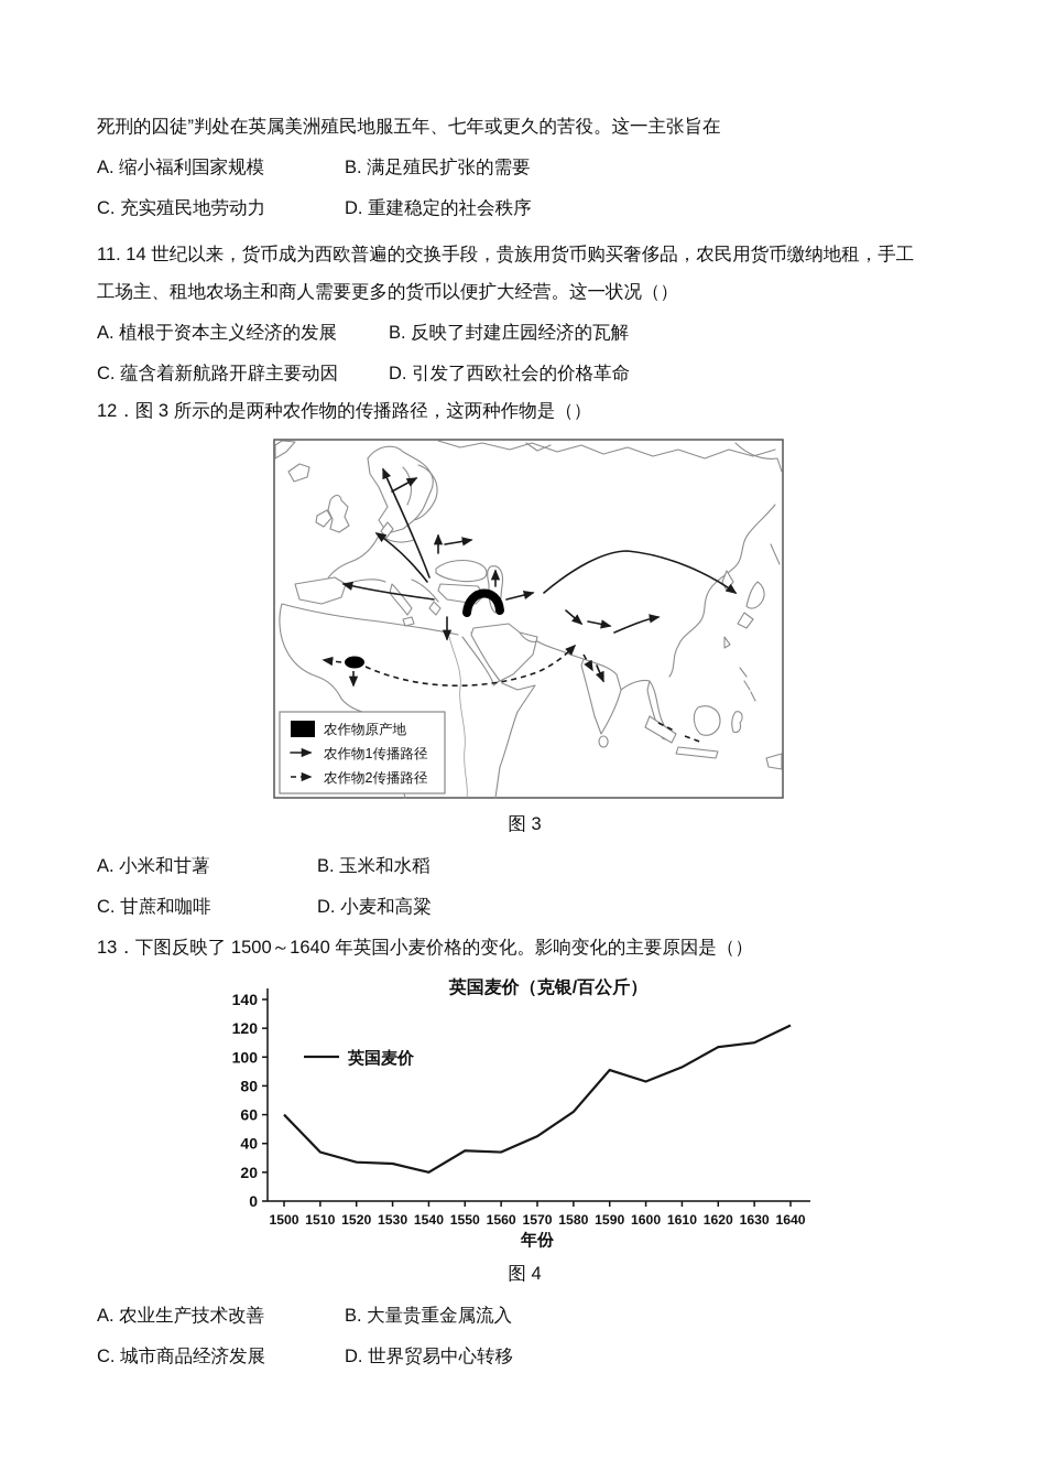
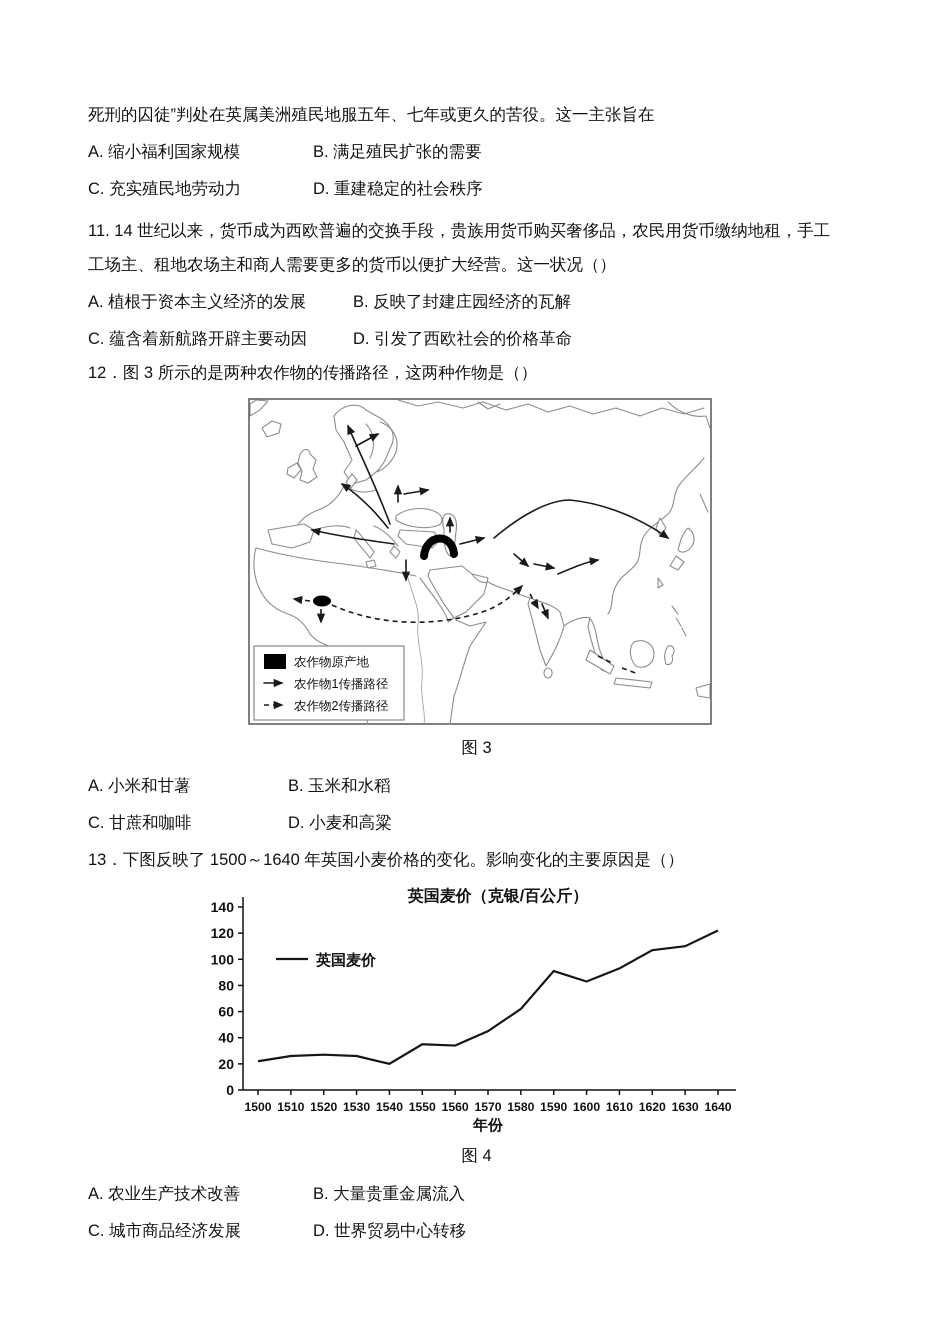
1500: 60 -> 22
1510: 34 -> 26
